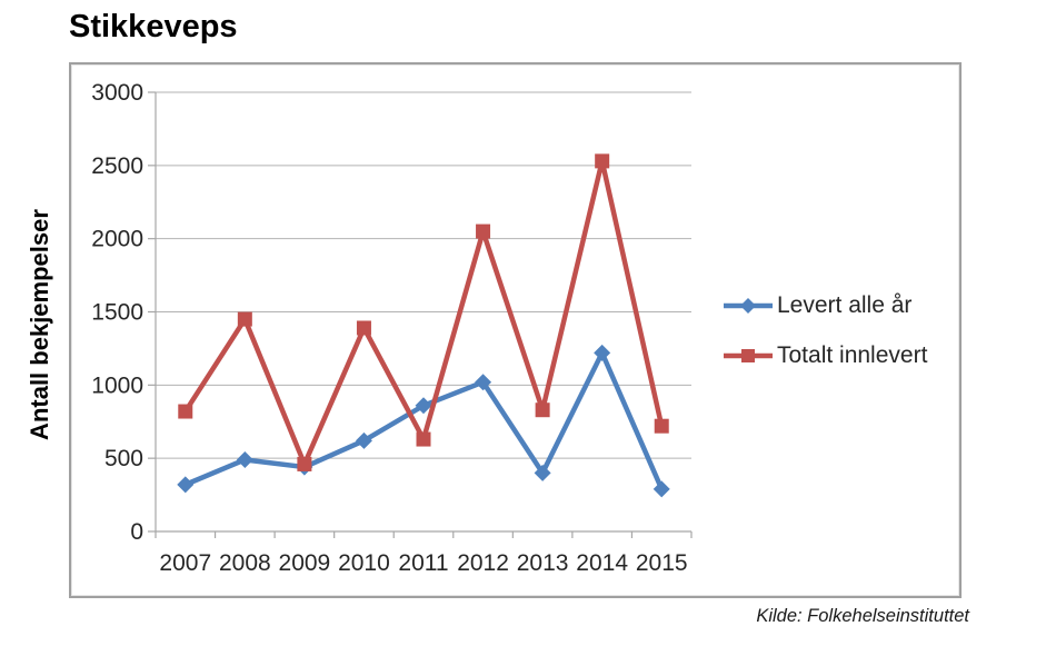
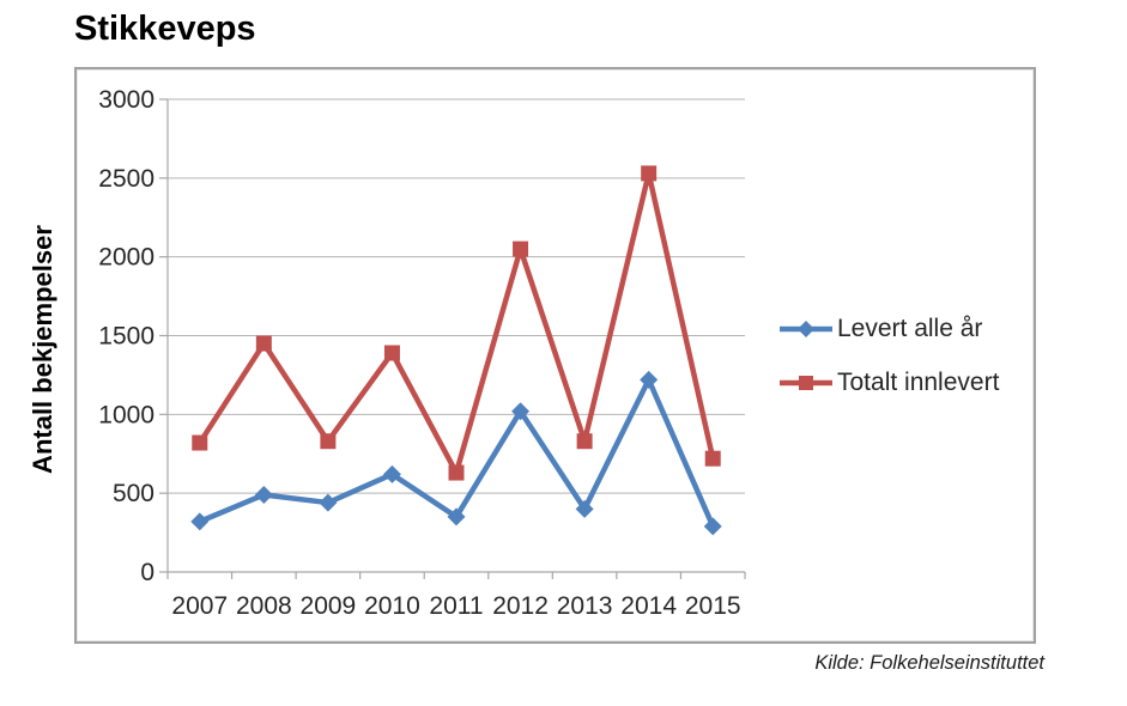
Totalt innlevert/2009: 460 -> 830
Levert alle år/2011: 860 -> 350
